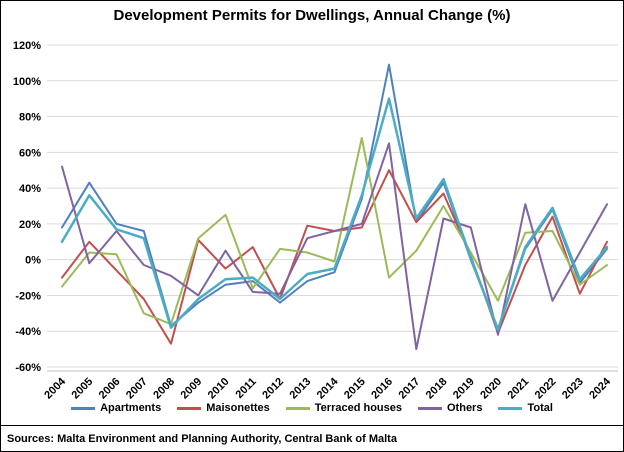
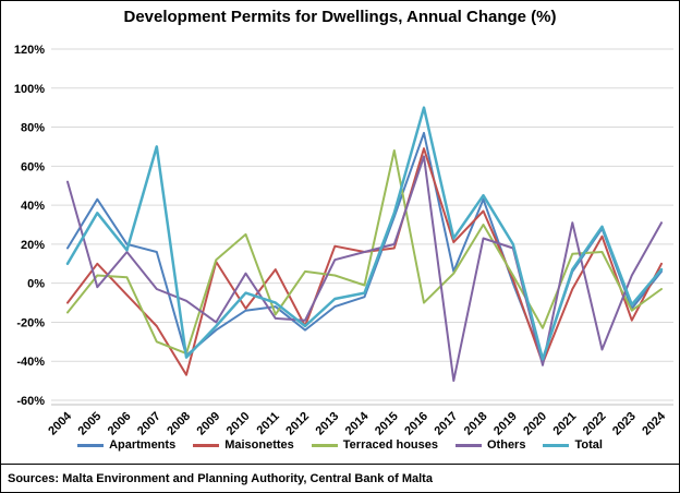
Total/2007: 12% -> 70%
Maisonettes/2010: -5% -> -13%
Total/2010: -11% -> -5%
Apartments/2016: 109% -> 77%
Maisonettes/2016: 50% -> 69%
Apartments/2017: 21% -> 6%
Total/2019: 1% -> 20%
Others/2022: -23% -> -34%
